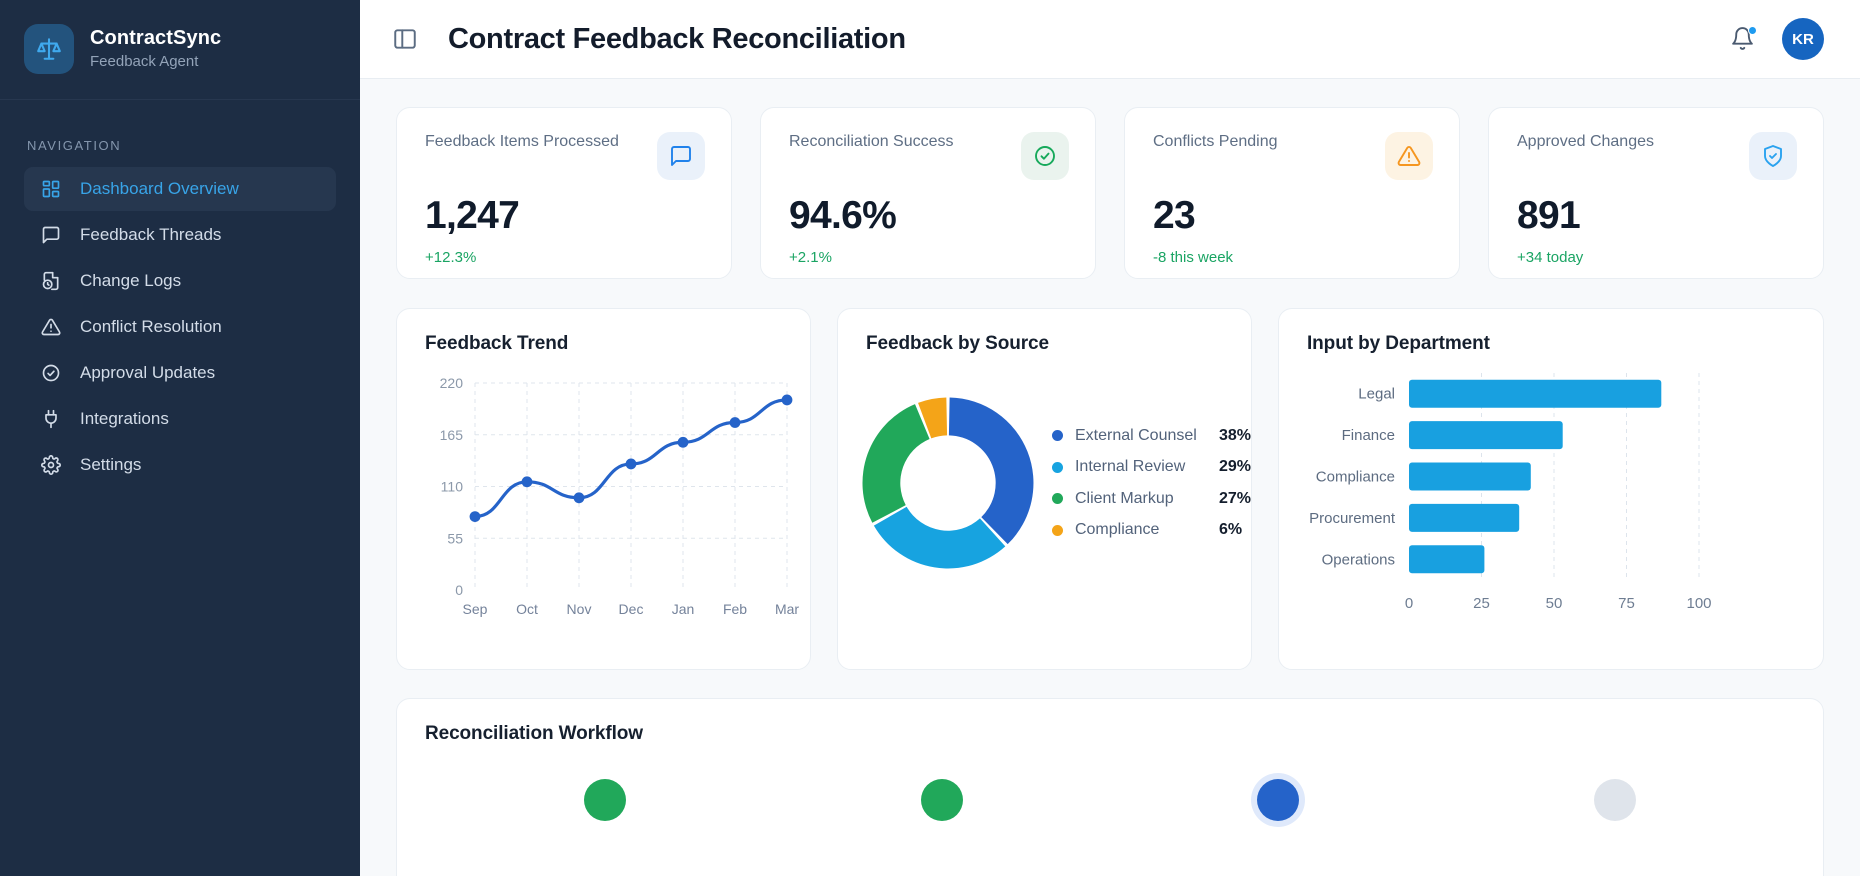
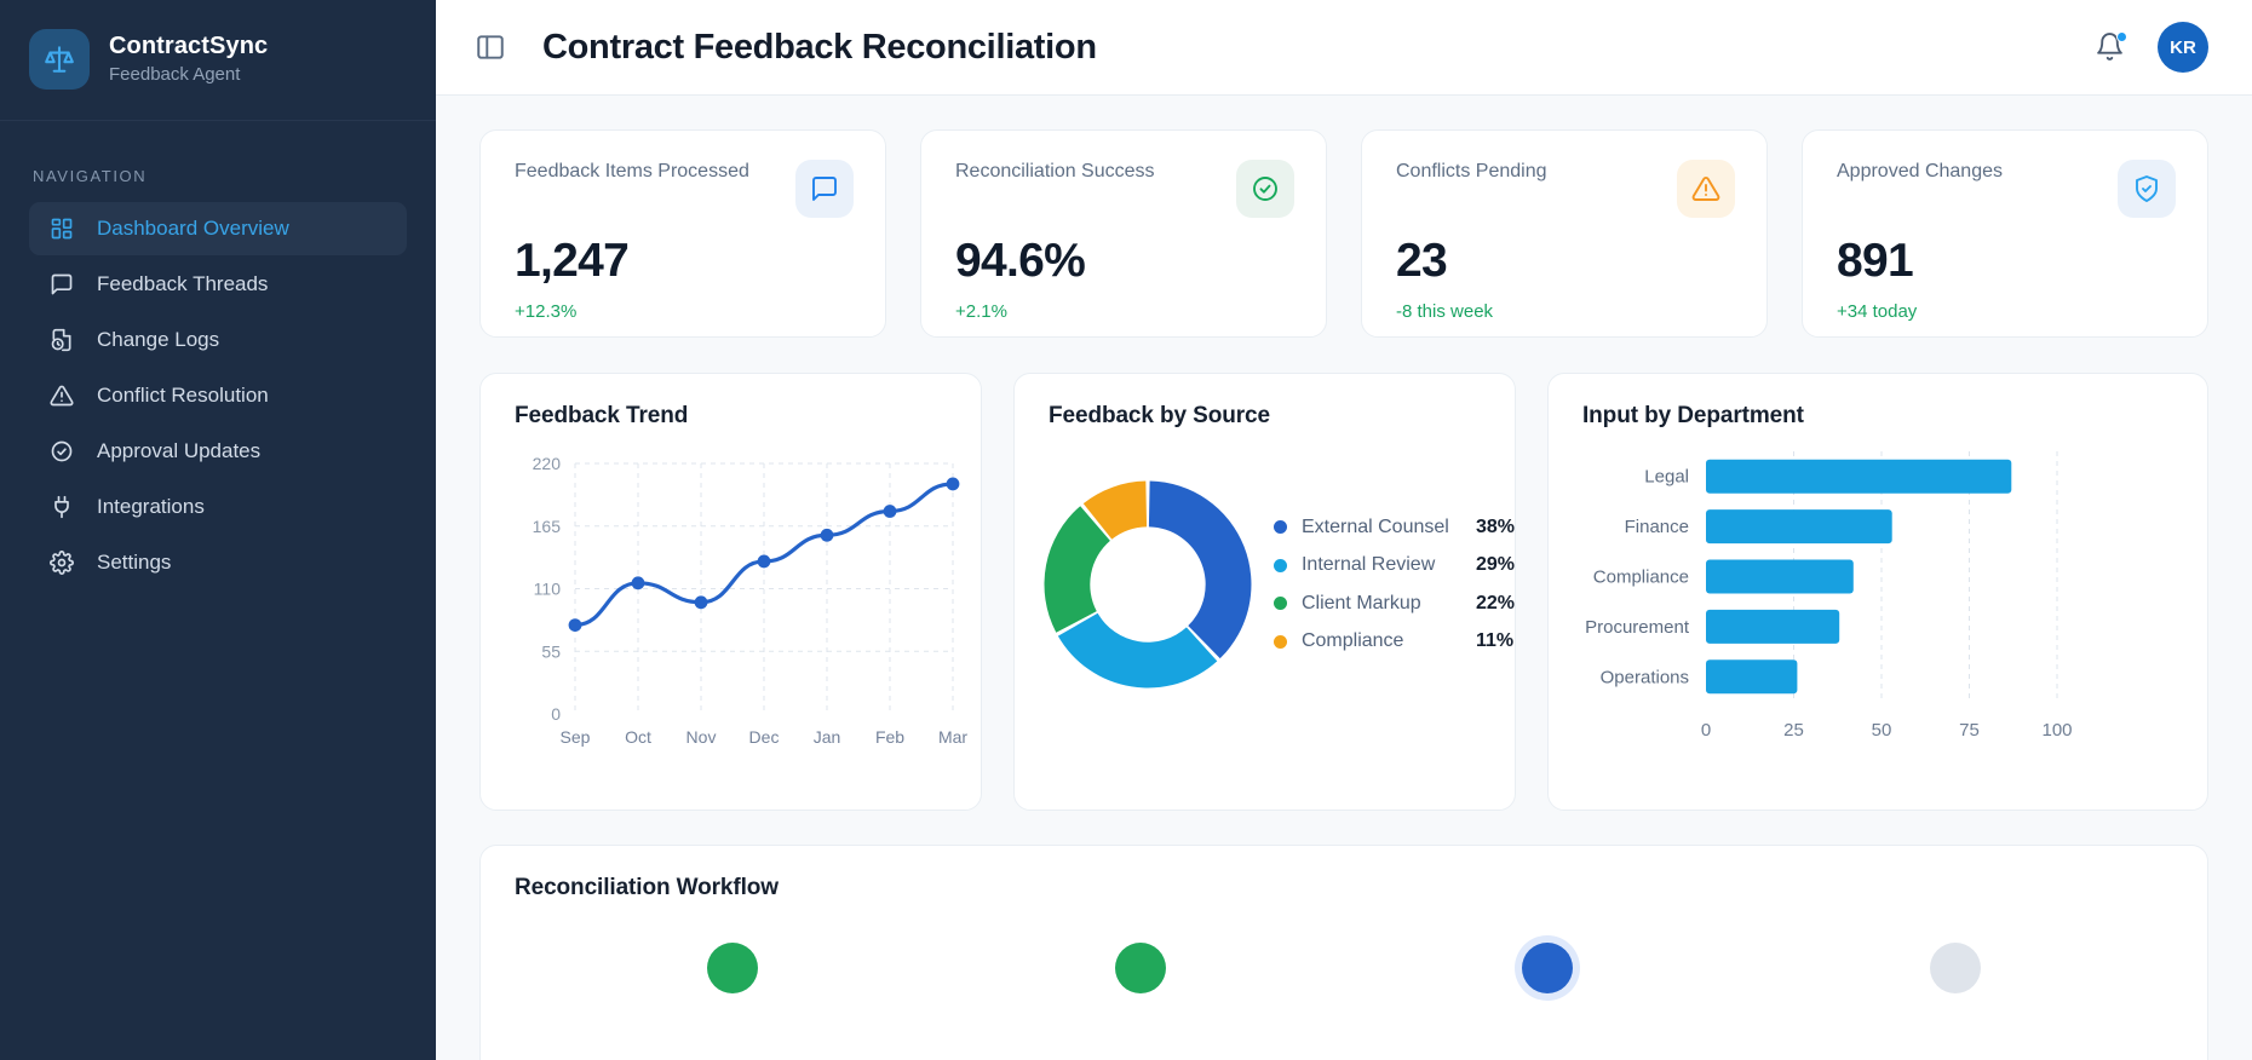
Feedback by Source/Client Markup: 27% -> 22%
Feedback by Source/Compliance: 6% -> 11%
